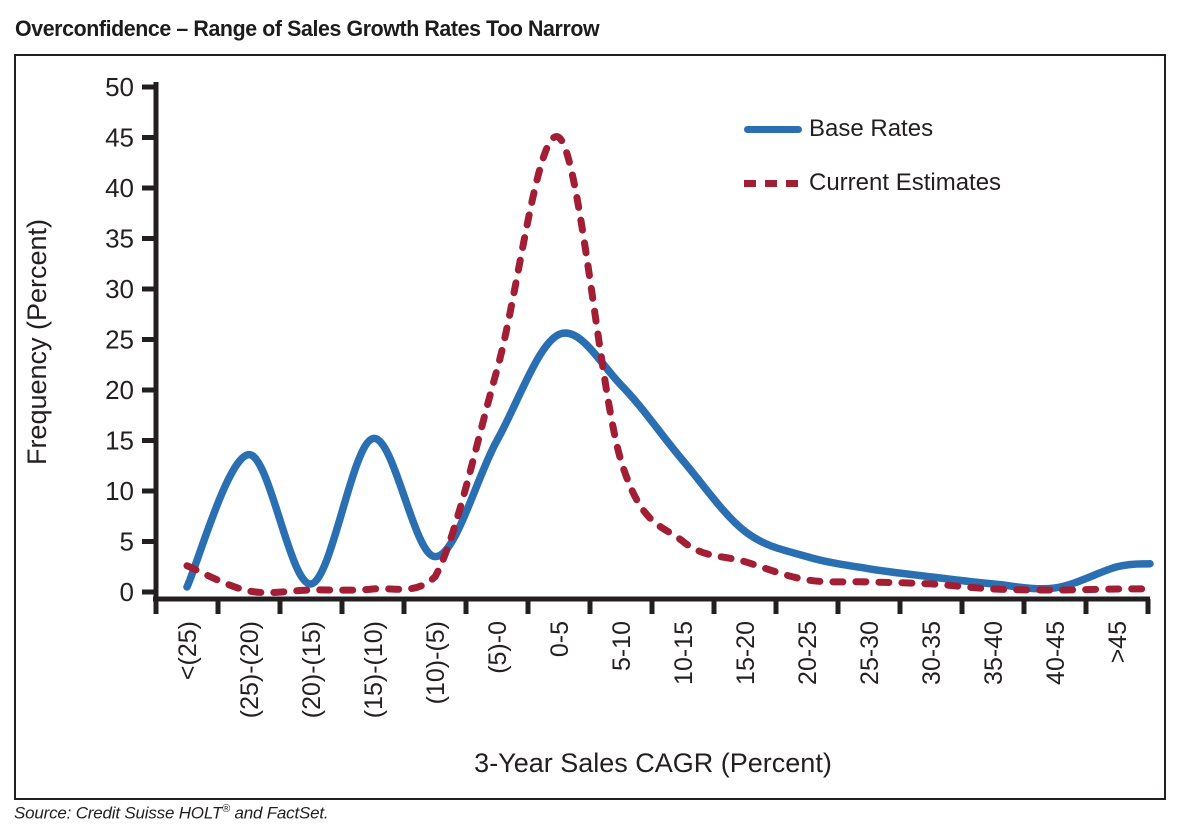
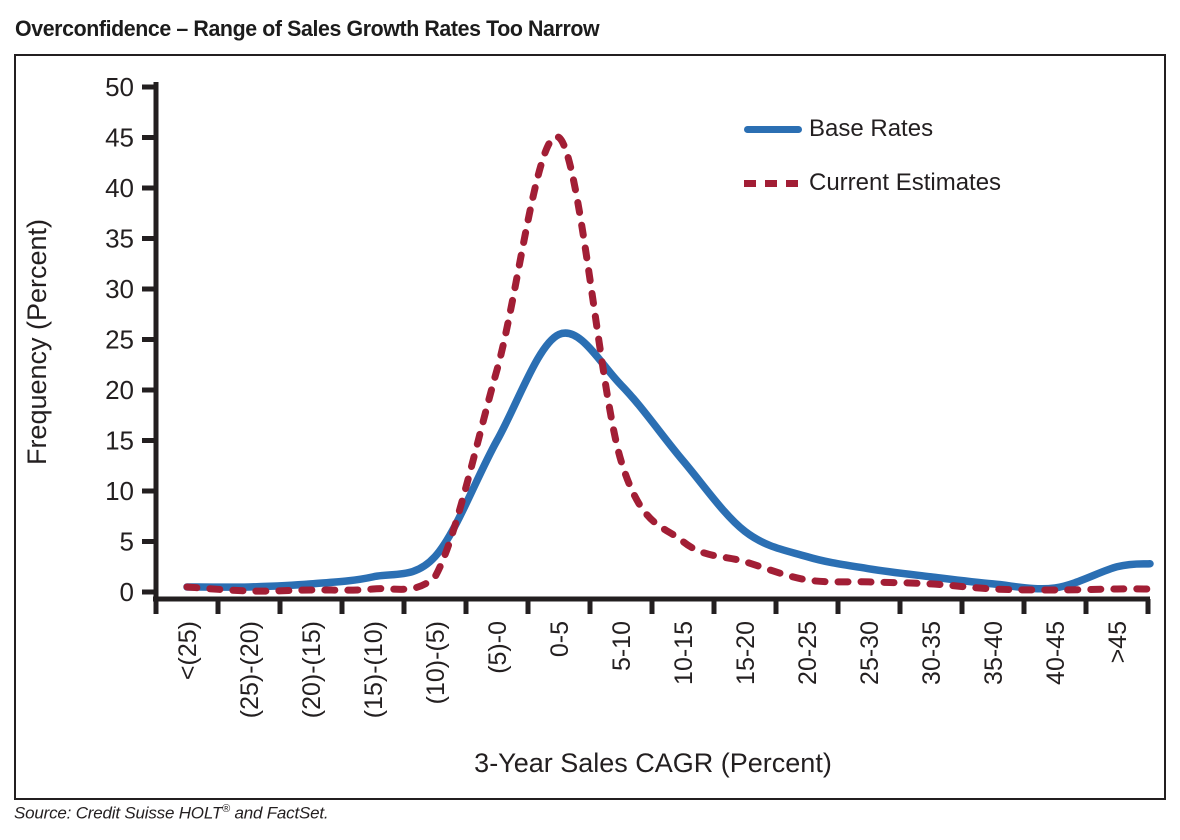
Current Estimates/<(25): 2.6 -> 0.5
Base Rates/(25)-(20): 13.6 -> 0.5
Base Rates/(15)-(10): 15.2 -> 1.5
